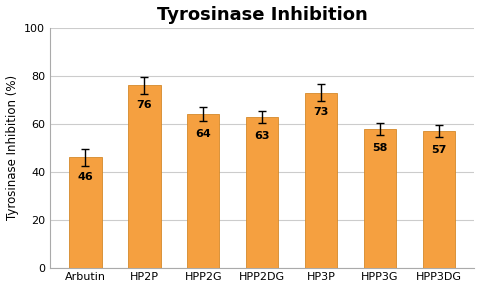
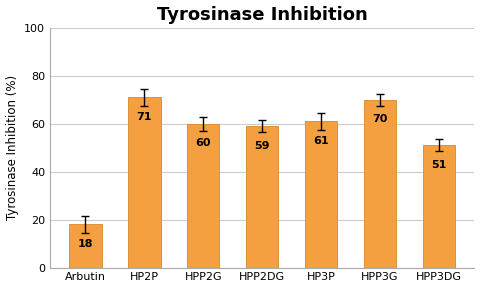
Arbutin: 46 -> 18
HP2P: 76 -> 71
HPP2G: 64 -> 60
HPP2DG: 63 -> 59
HP3P: 73 -> 61
HPP3G: 58 -> 70
HPP3DG: 57 -> 51
